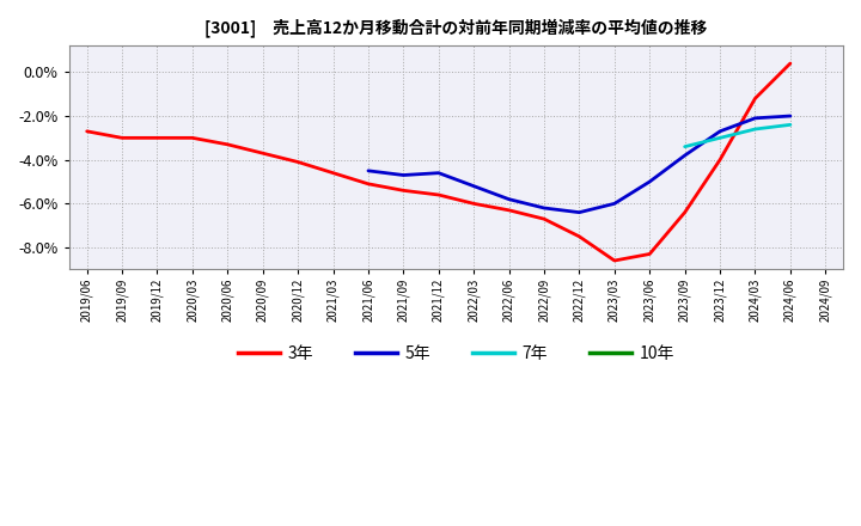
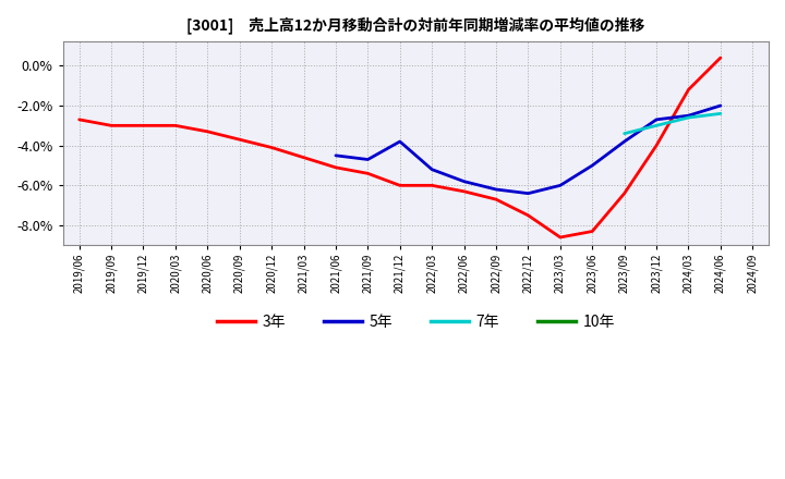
3年/2021/12: -5.6% -> -6.0%
5年/2021/12: -4.6% -> -3.8%
5年/2024/03: -2.1% -> -2.5%
